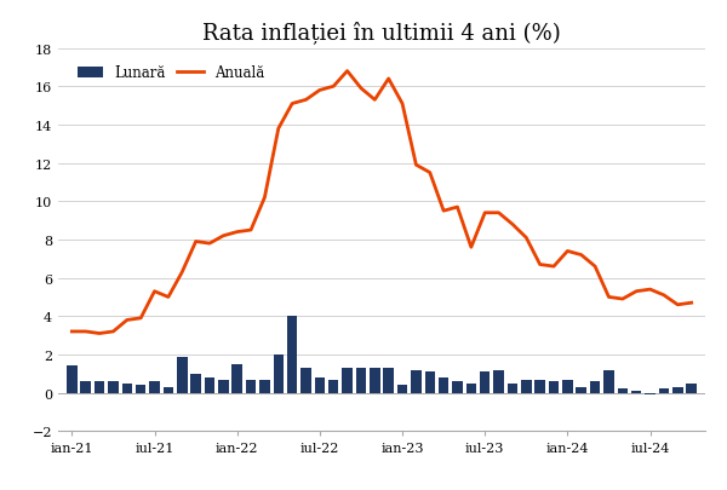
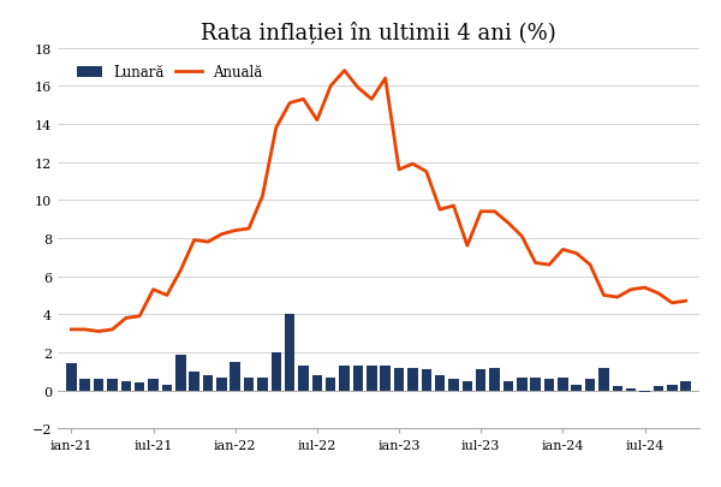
Anuală/iul-22: 15.8 -> 14.2
Lunară/ian-23: 0.4 -> 1.2
Anuală/ian-23: 15.1 -> 11.6
